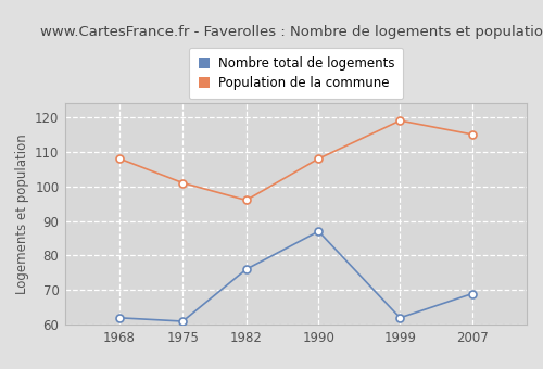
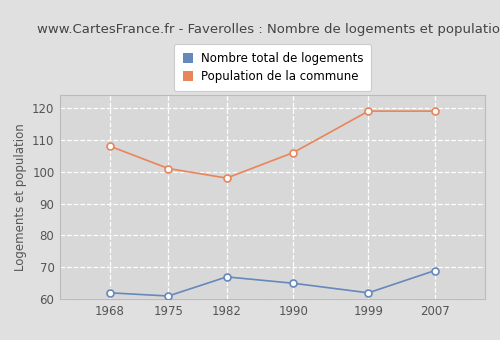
Nombre total de logements/1982: 76 -> 67
Population de la commune/1982: 96 -> 98
Nombre total de logements/1990: 87 -> 65
Population de la commune/1990: 108 -> 106
Population de la commune/2007: 115 -> 119
